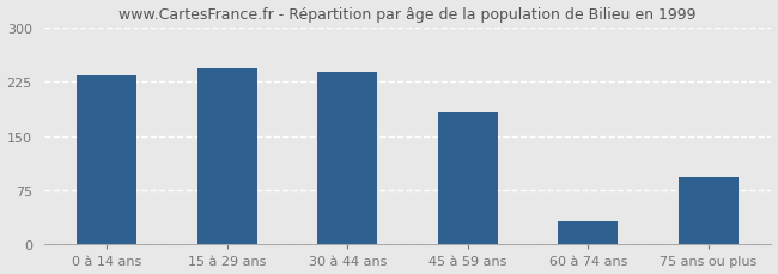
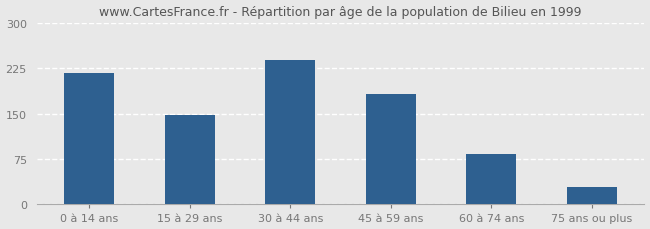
0 à 14 ans: 234 -> 218
15 à 29 ans: 244 -> 148
60 à 74 ans: 32 -> 83
75 ans ou plus: 94 -> 28
